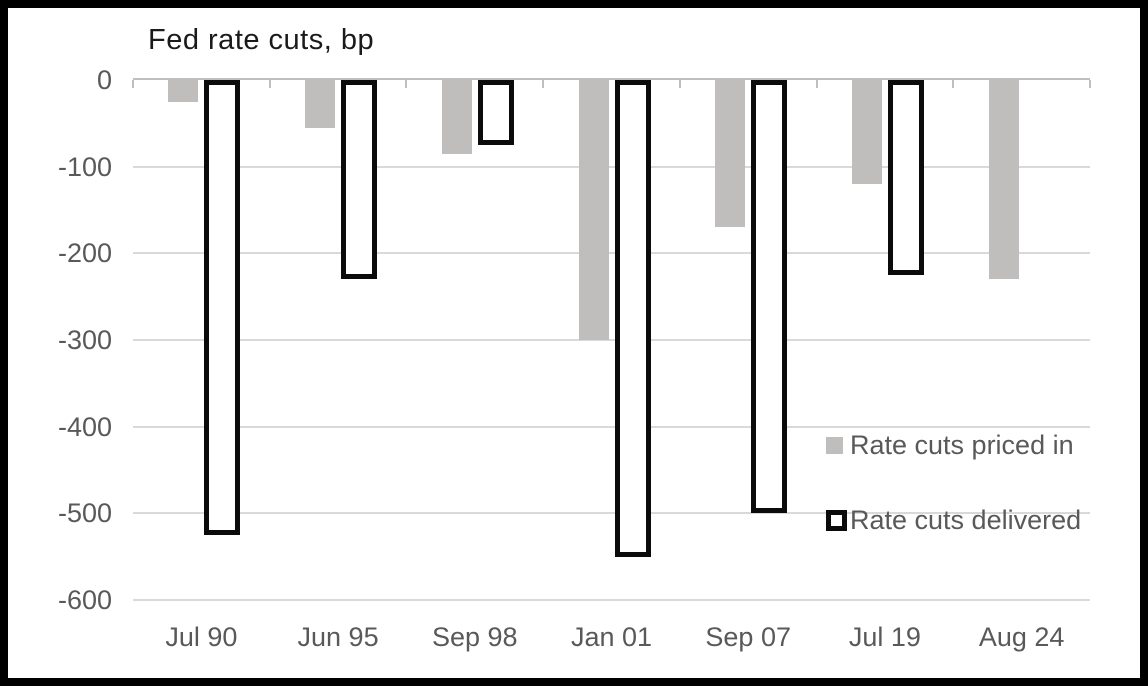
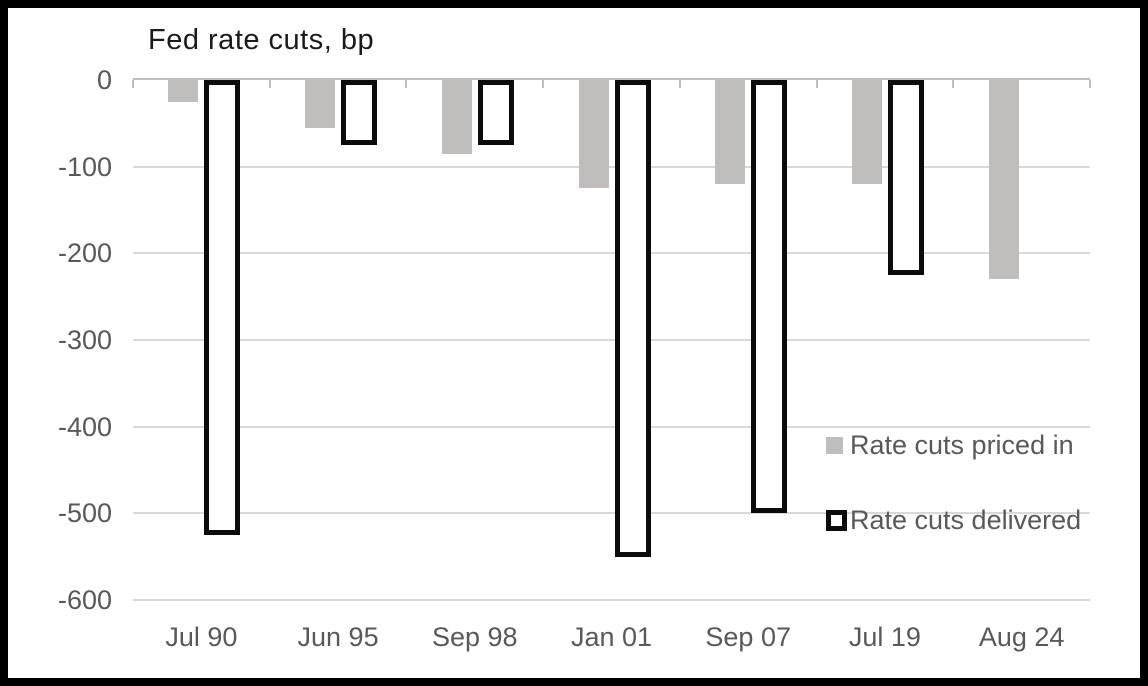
Rate cuts delivered/Jun 95: -230 -> -80
Rate cuts priced in/Jan 01: -300 -> -120
Rate cuts priced in/Sep 07: -170 -> -120
